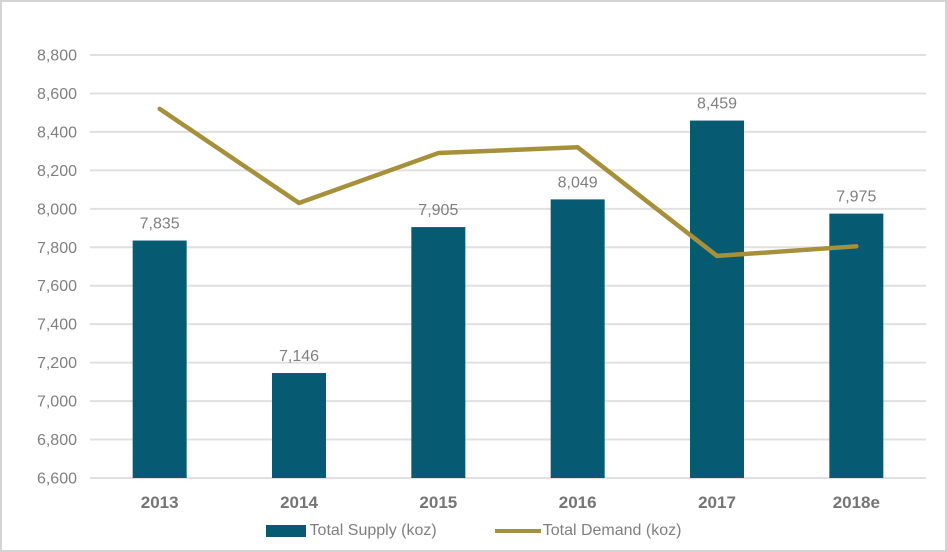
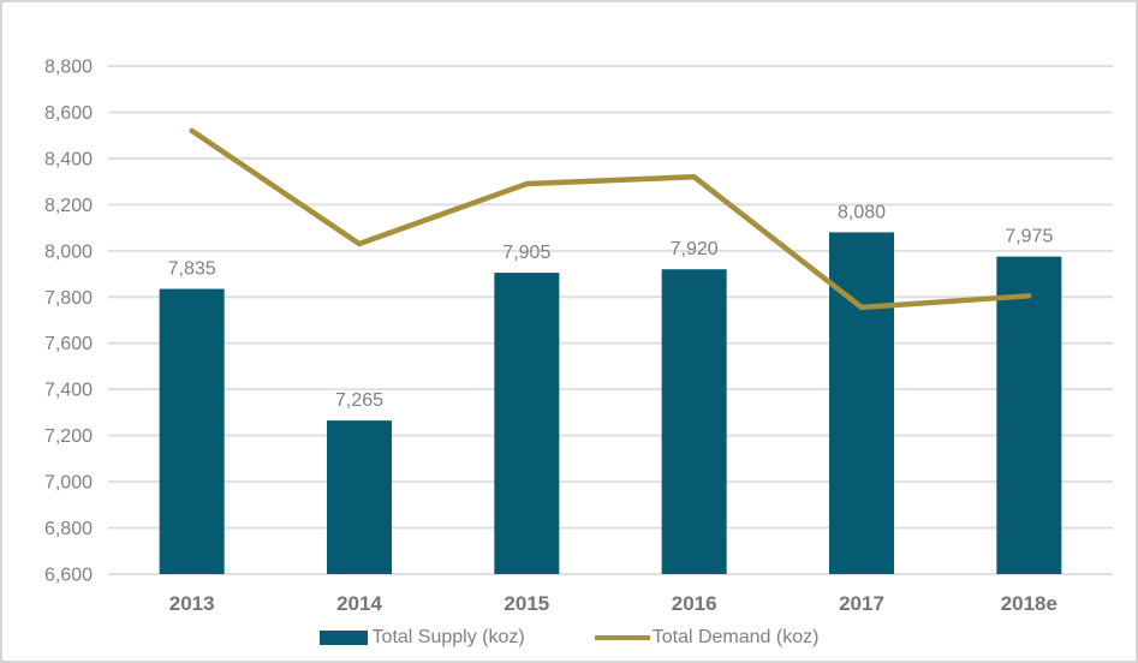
Total Supply (koz)/2014: 7,146 -> 7,265
Total Supply (koz)/2016: 8,049 -> 7,920
Total Supply (koz)/2017: 8,459 -> 8,080
